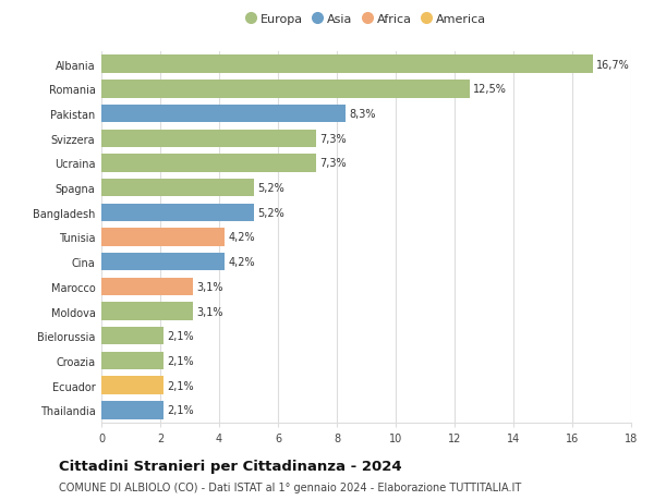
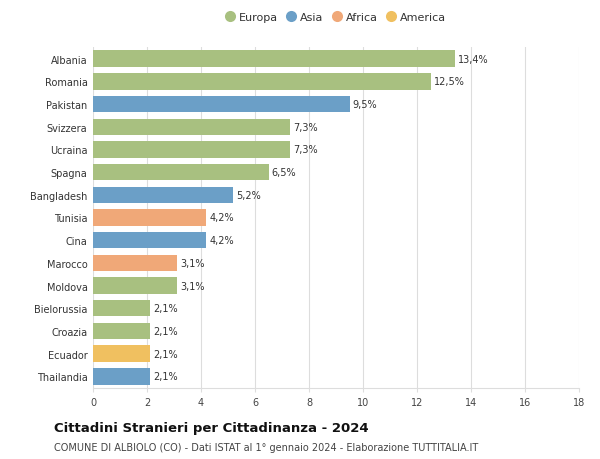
Albania: 16,7% -> 13,4%
Pakistan: 8,3% -> 9,5%
Spagna: 5,2% -> 6,5%
